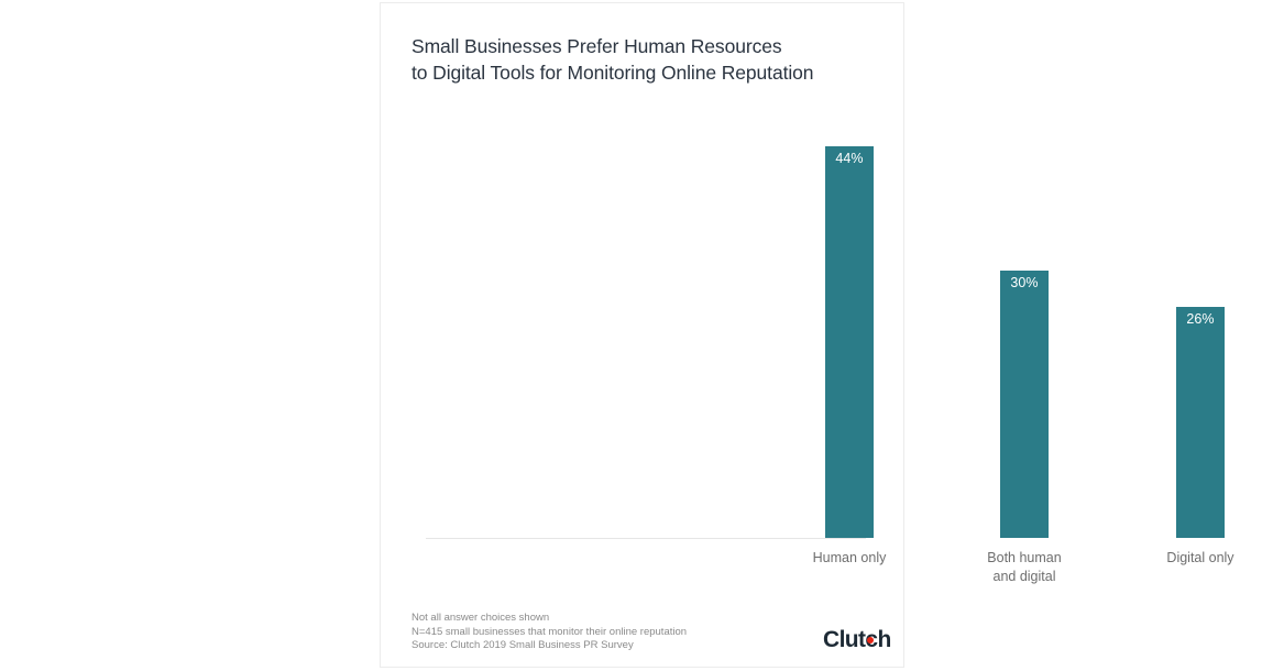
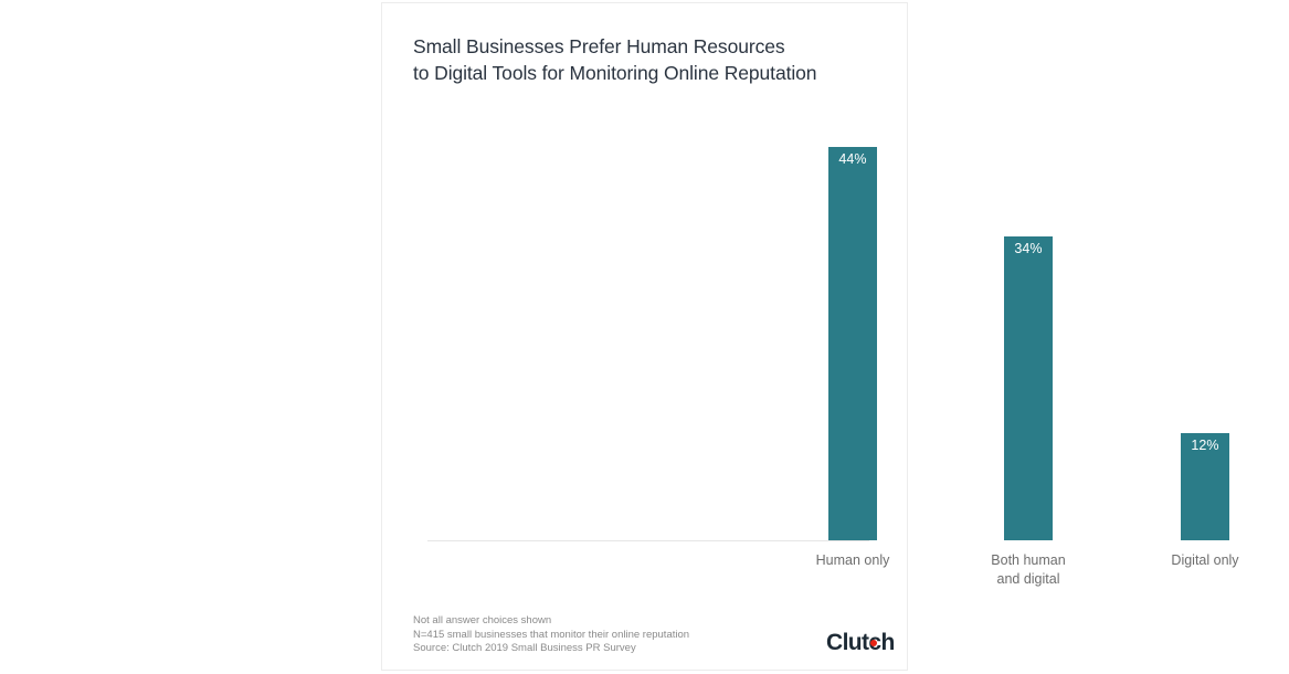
Both human and digital: 30% -> 34%
Digital only: 26% -> 12%
